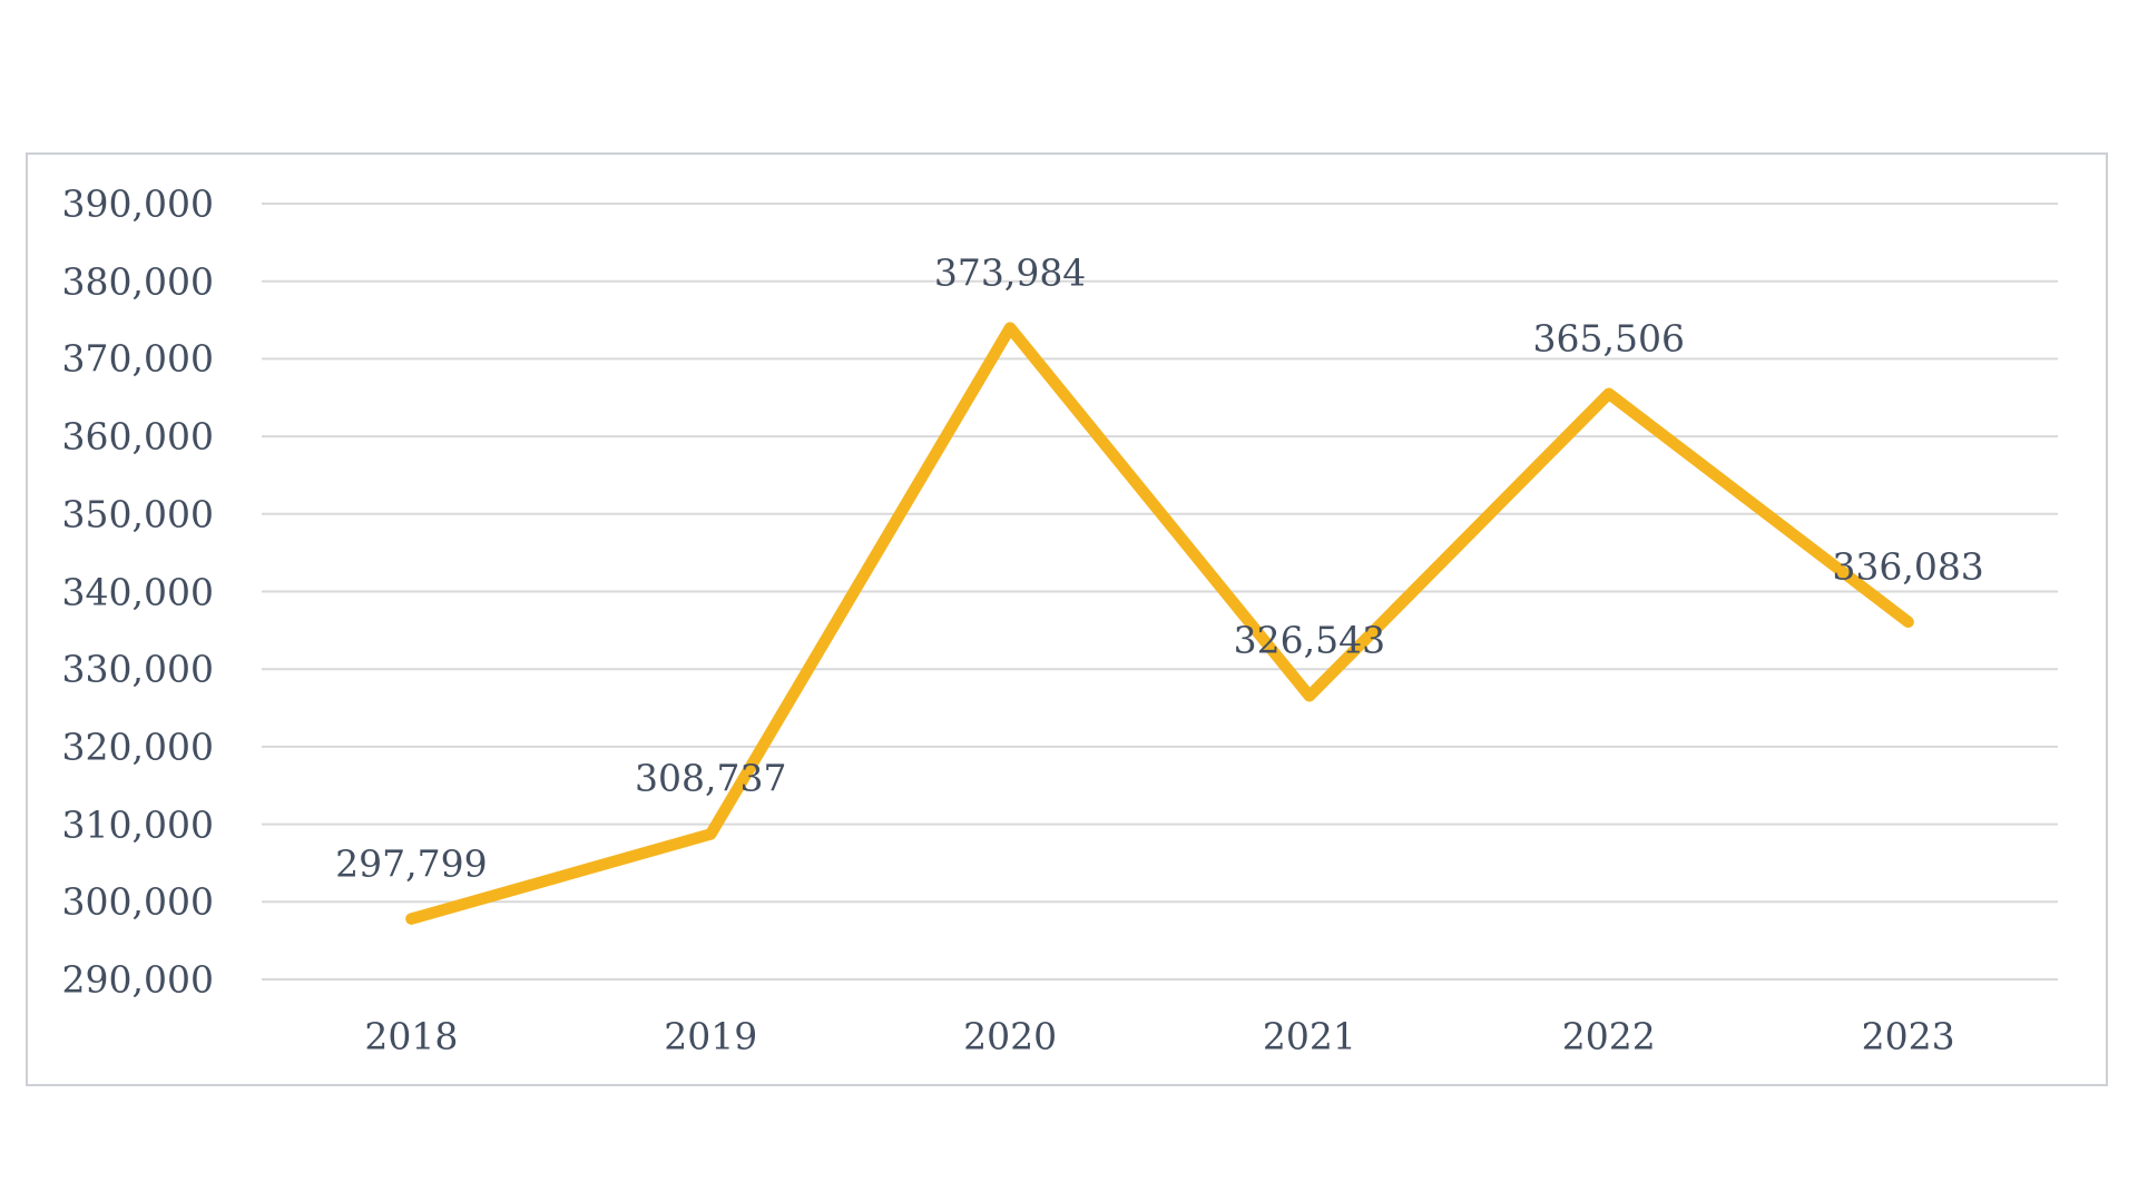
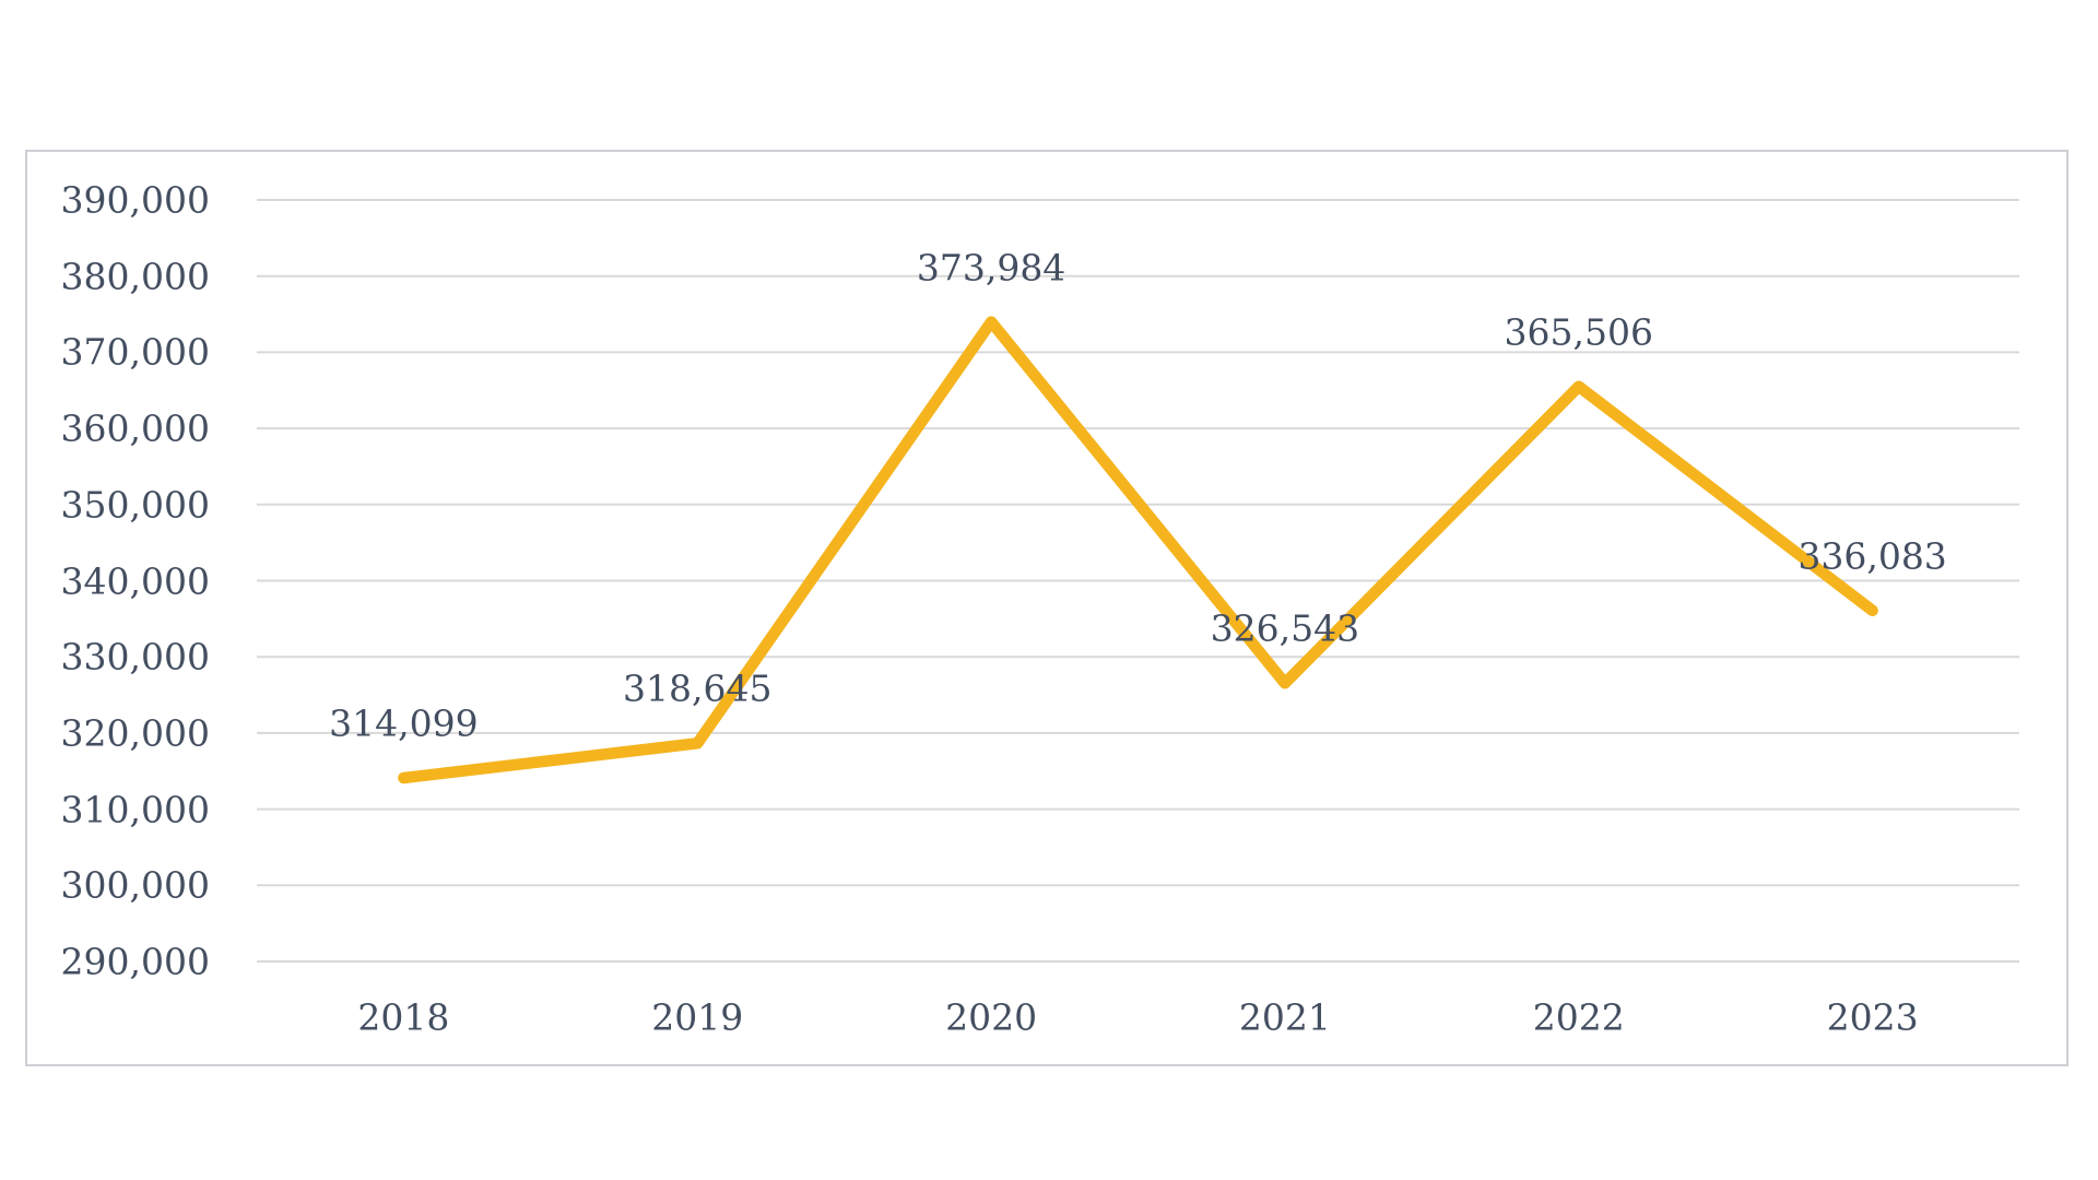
2018: 297,799 -> 314,099
2019: 308,737 -> 318,645
